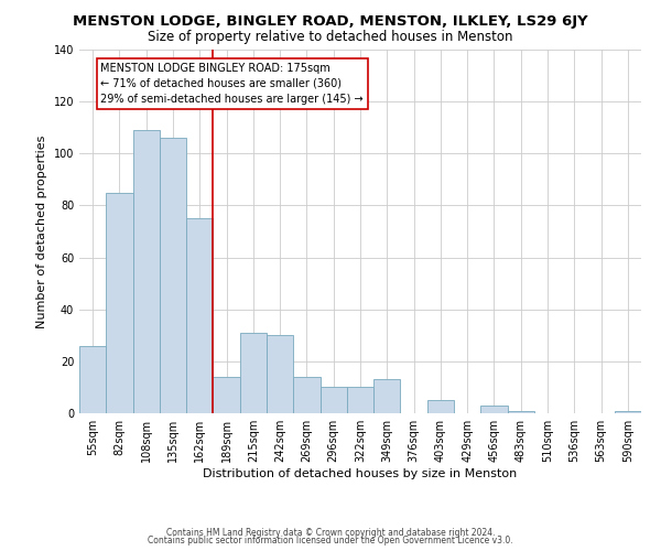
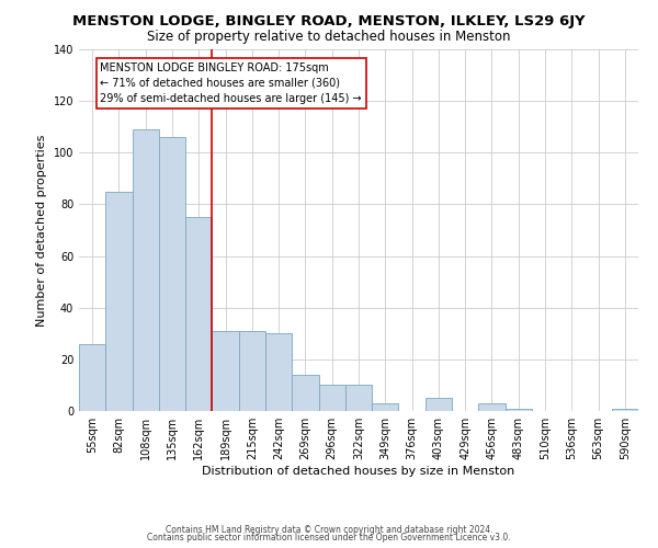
189sqm: 14 -> 31
349sqm: 13 -> 3
